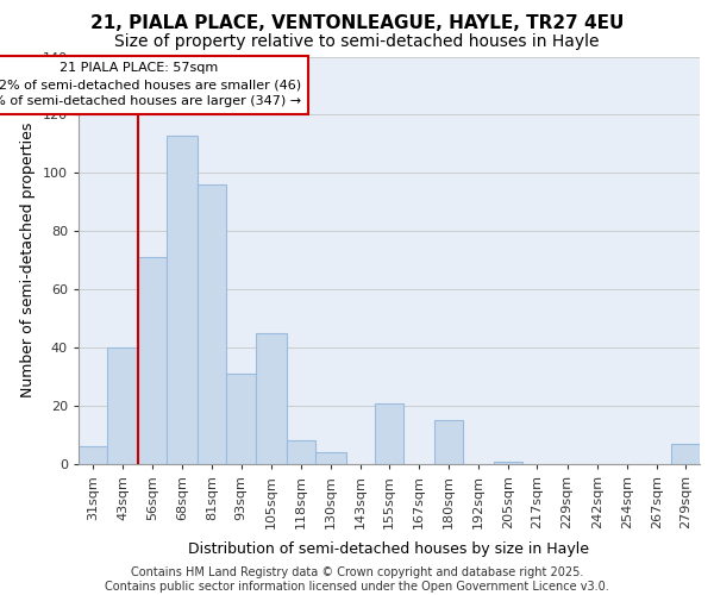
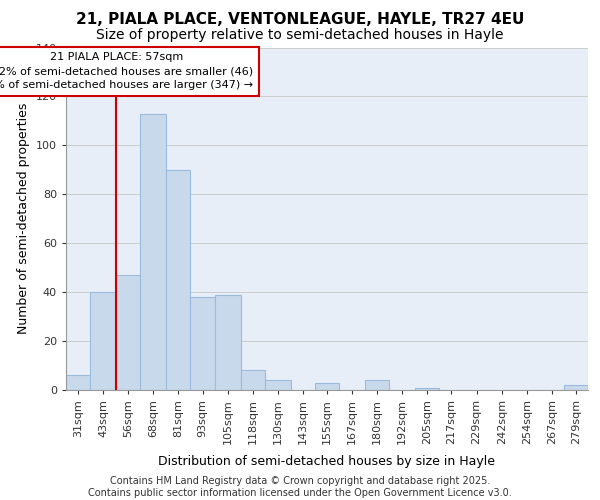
56sqm: 71 -> 47
81sqm: 96 -> 90
93sqm: 31 -> 38
105sqm: 45 -> 39
155sqm: 21 -> 3
180sqm: 15 -> 4
279sqm: 7 -> 2
